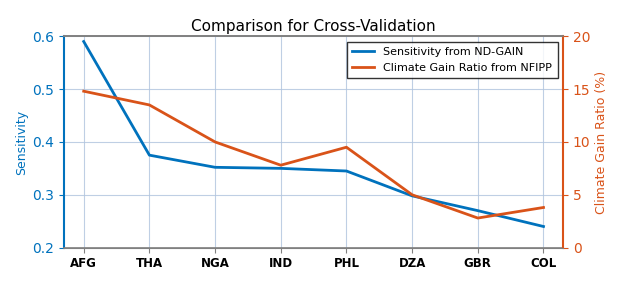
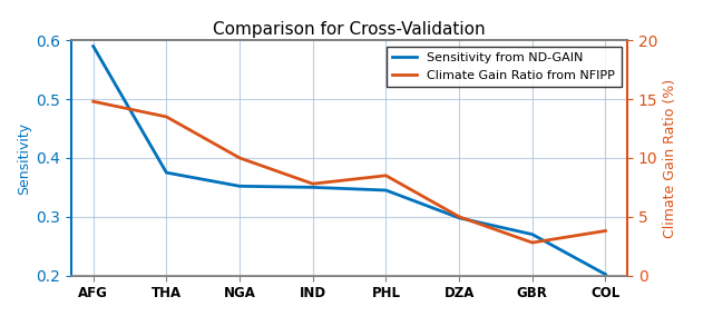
Climate Gain Ratio from NFIPP/PHL: 9.5 -> 8.5
Sensitivity from ND-GAIN/COL: 0.240 -> 0.202
